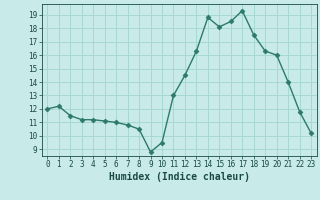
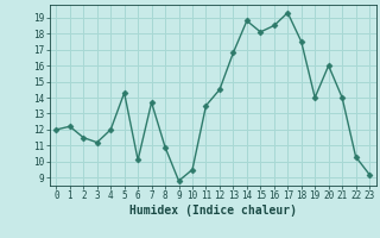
4: 11.2 -> 12.0
5: 11.1 -> 14.3
6: 11.0 -> 10.1
7: 10.8 -> 13.7
8: 10.5 -> 10.9
11: 13.0 -> 13.5
13: 16.3 -> 16.8
19: 16.3 -> 14.0
22: 11.8 -> 10.3
23: 10.2 -> 9.2
